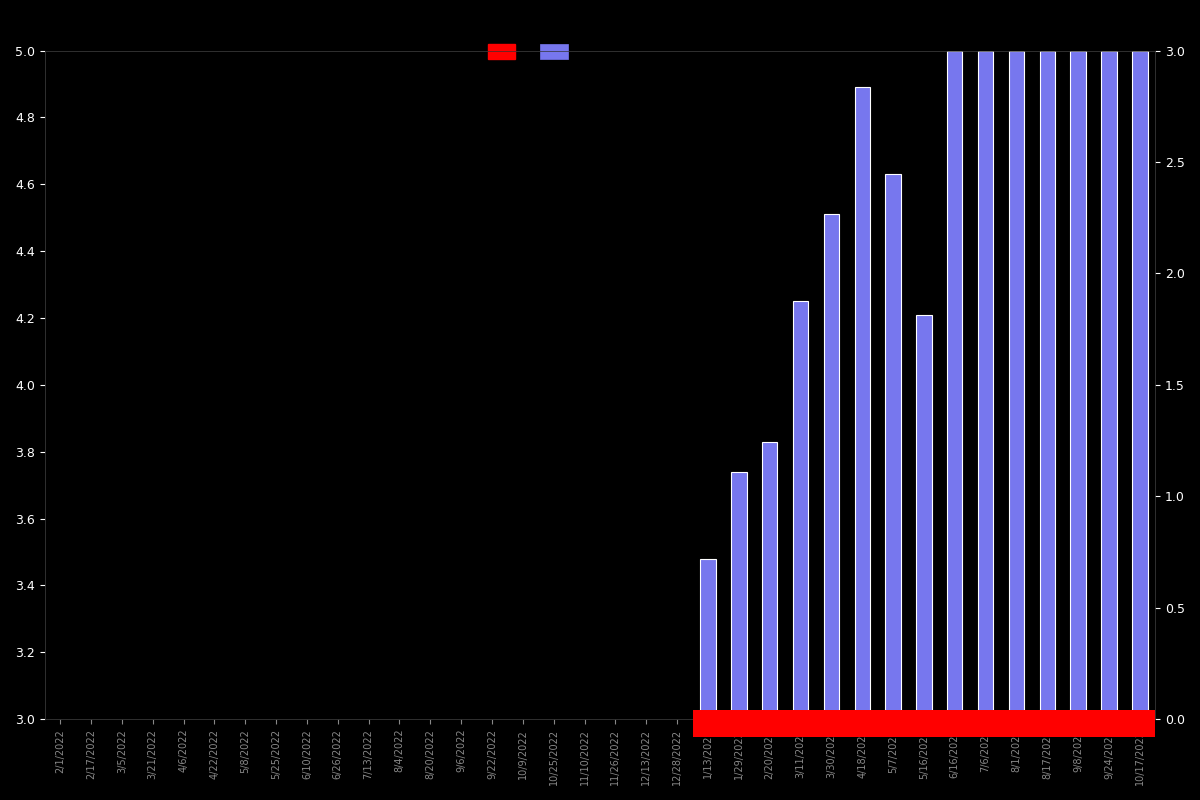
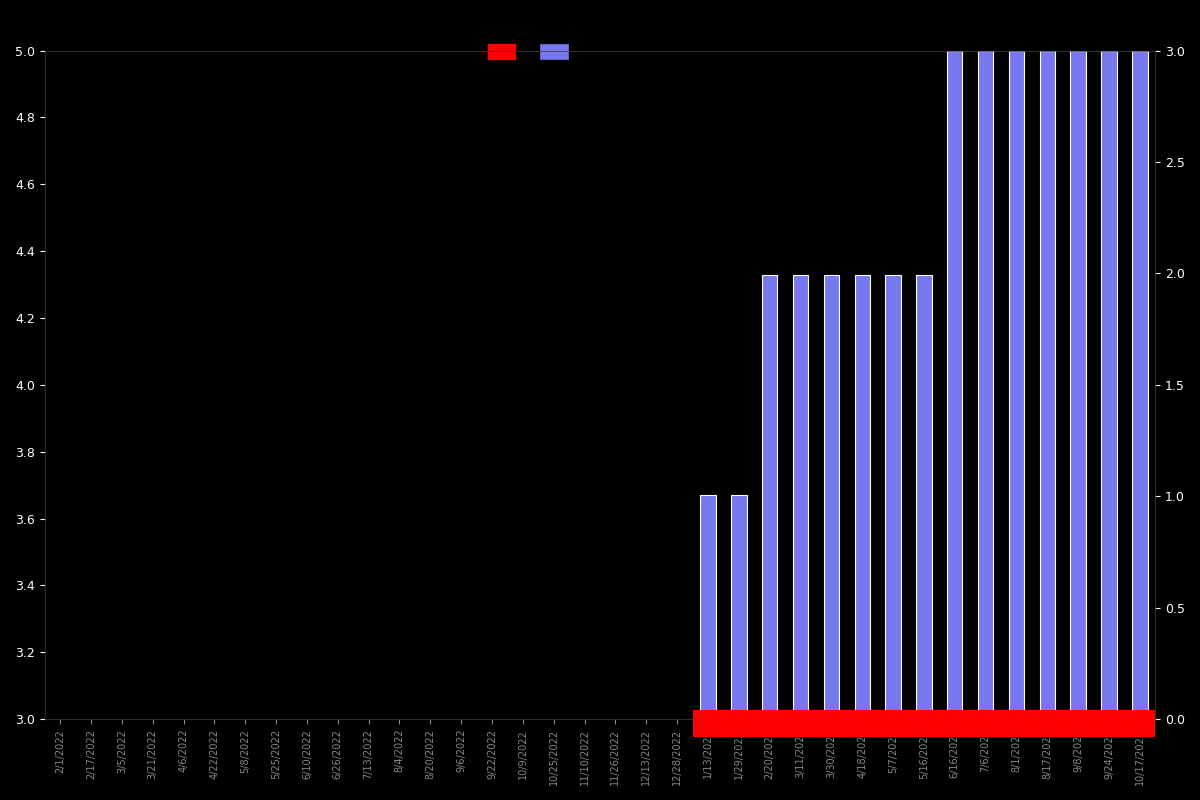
1/13/2023: 3.48 -> 3.67
1/29/2023: 3.74 -> 3.67
2/20/2023: 3.83 -> 4.33
3/11/2023: 4.25 -> 4.33
3/30/2023: 4.51 -> 4.33
4/18/2023: 4.89 -> 4.33
5/7/2023: 4.63 -> 4.33
5/16/2023: 4.21 -> 4.33
